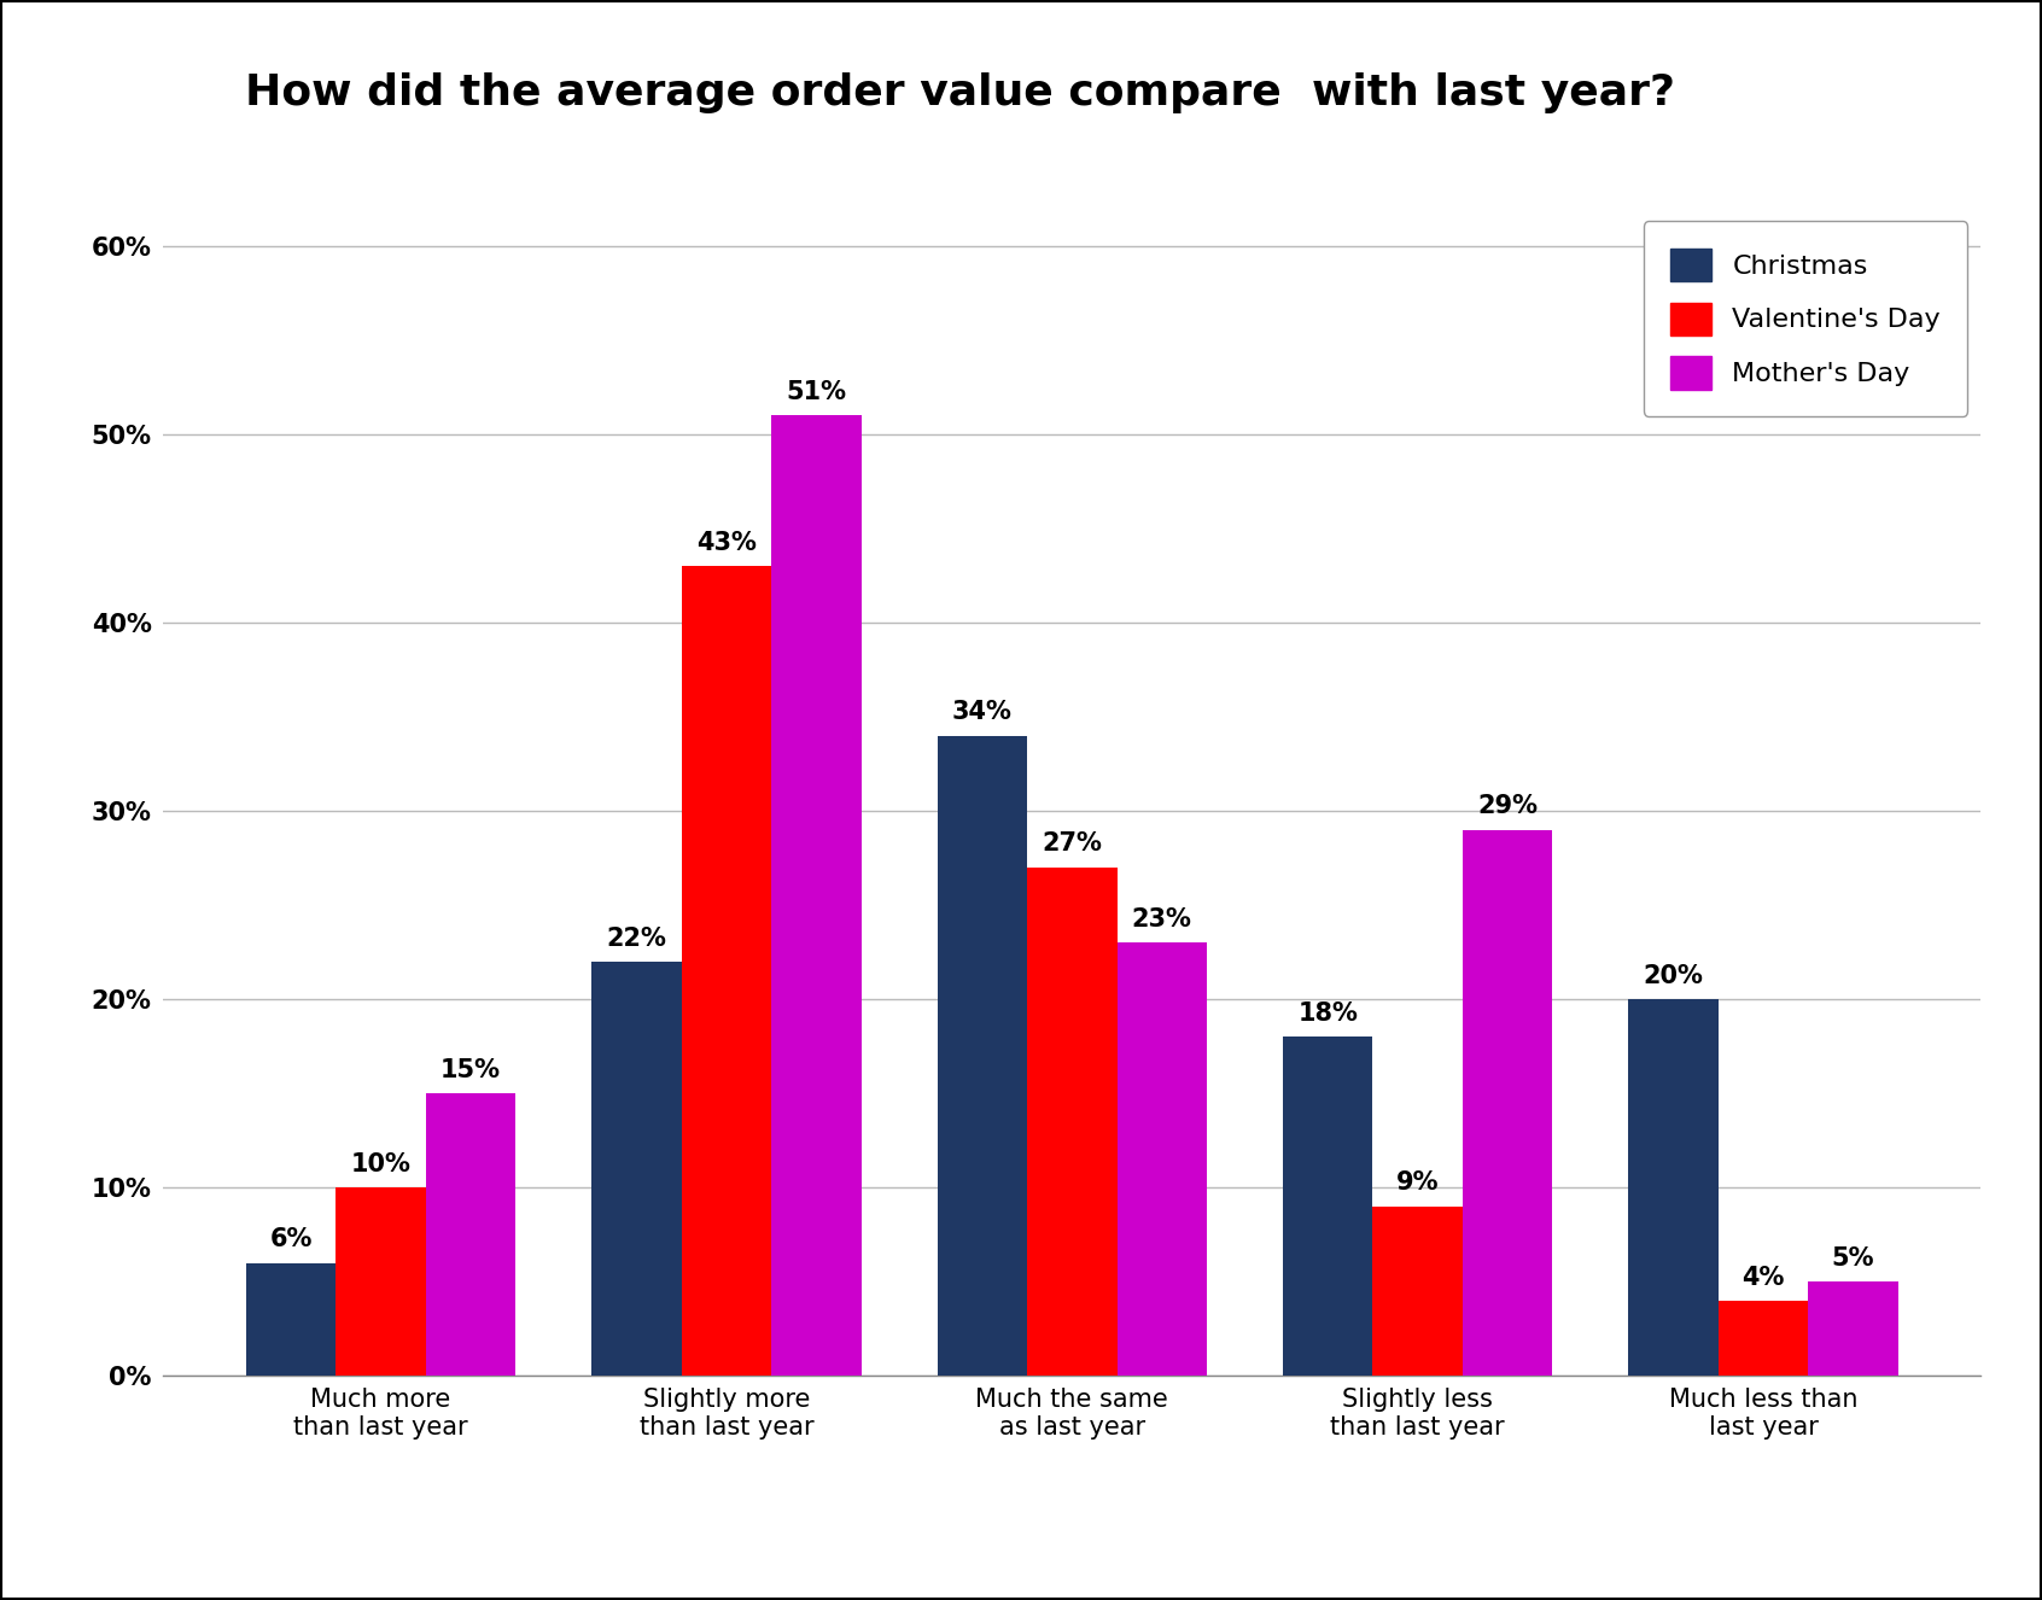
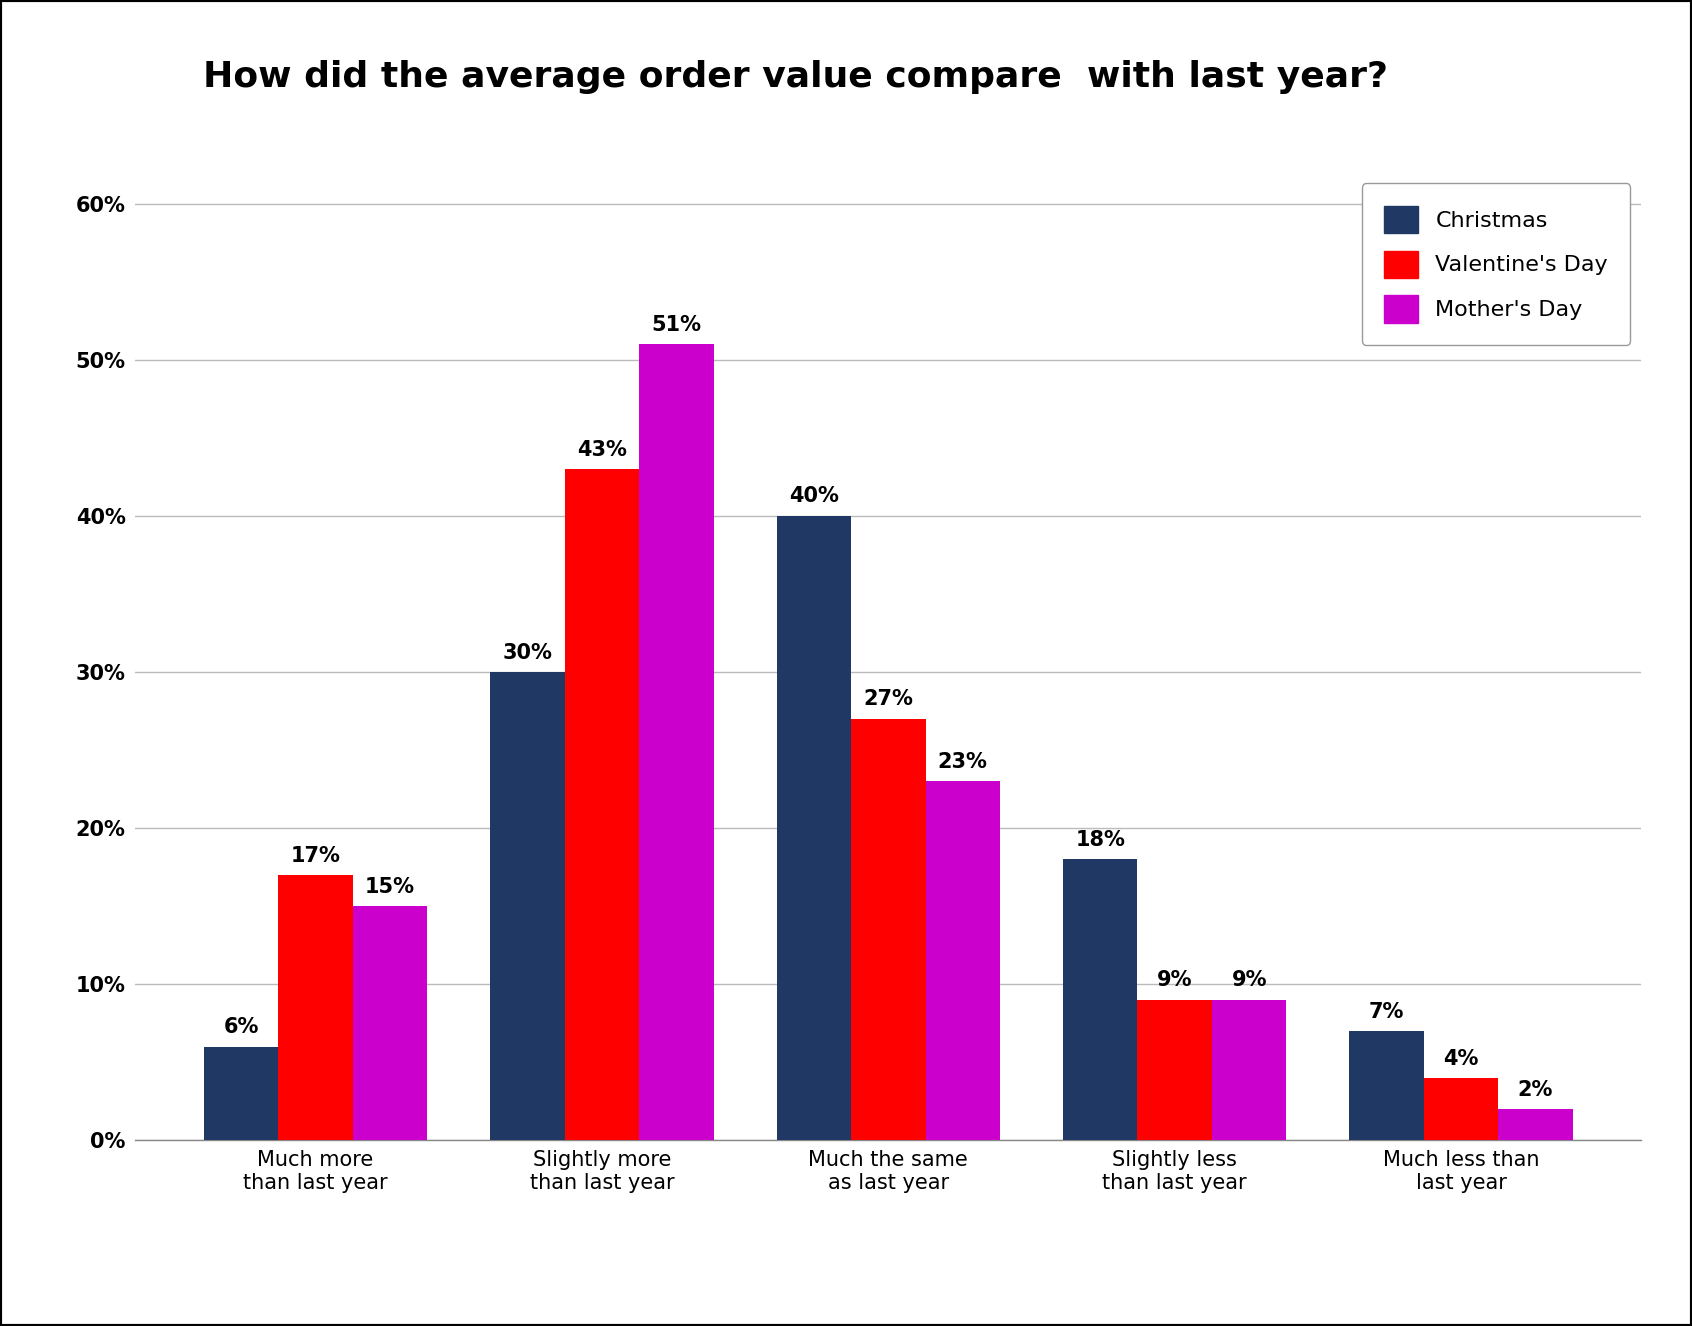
Valentine's Day/Much more than last year: 10% -> 17%
Christmas/Slightly more than last year: 22% -> 30%
Christmas/Much the same as last year: 34% -> 40%
Mother's Day/Slightly less than last year: 29% -> 9%
Christmas/Much less than last year: 20% -> 7%
Mother's Day/Much less than last year: 5% -> 2%
